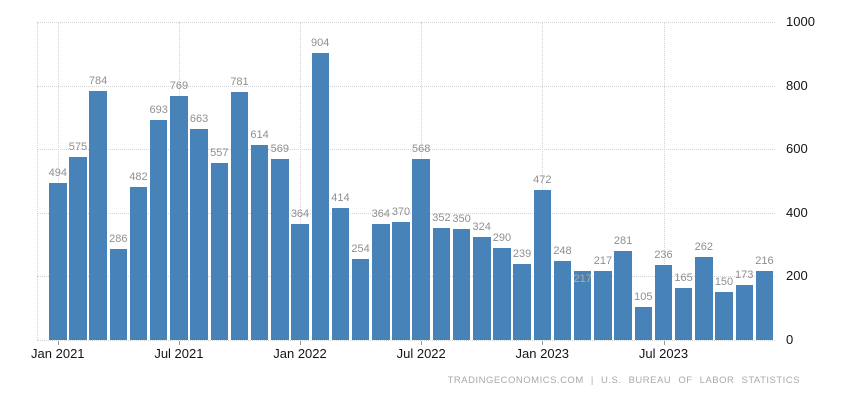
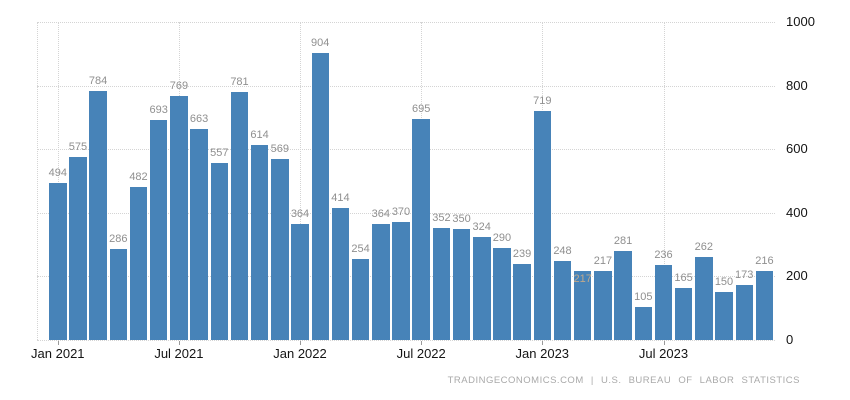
Jul 2022: 568 -> 695
Jan 2023: 472 -> 719
